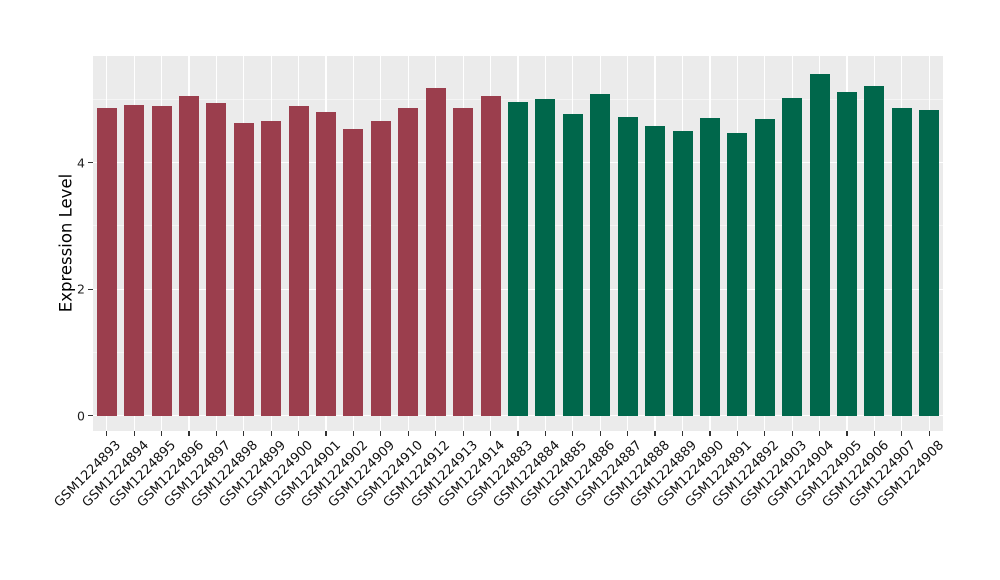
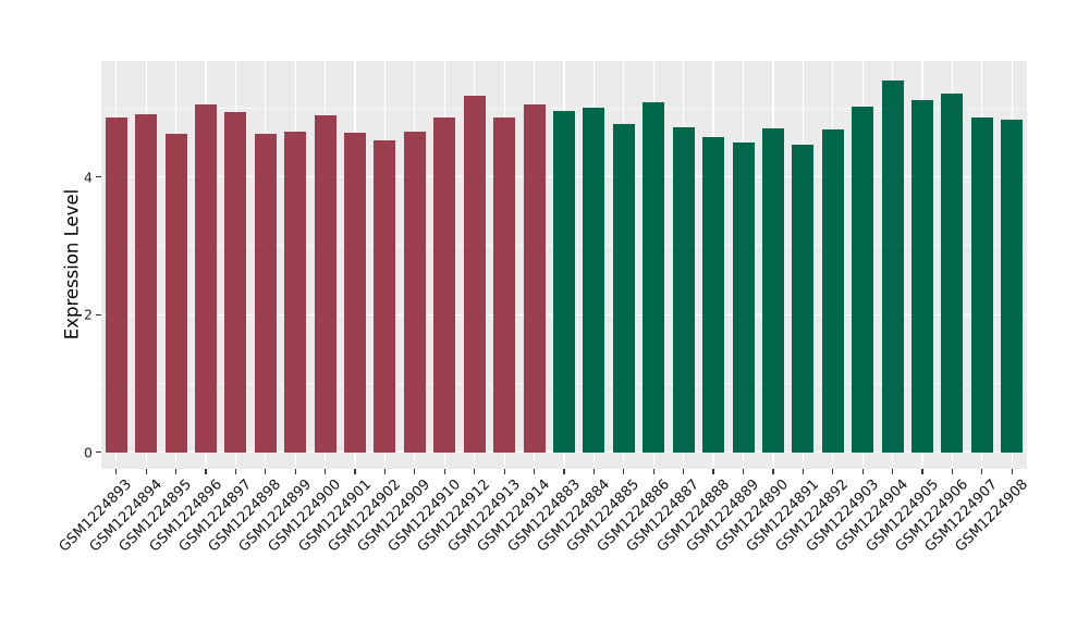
GSM1224895: 4.9 -> 4.6
GSM1224901: 4.8 -> 4.6
